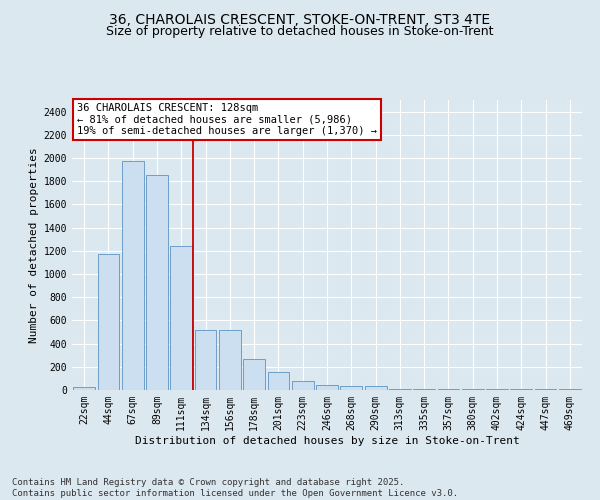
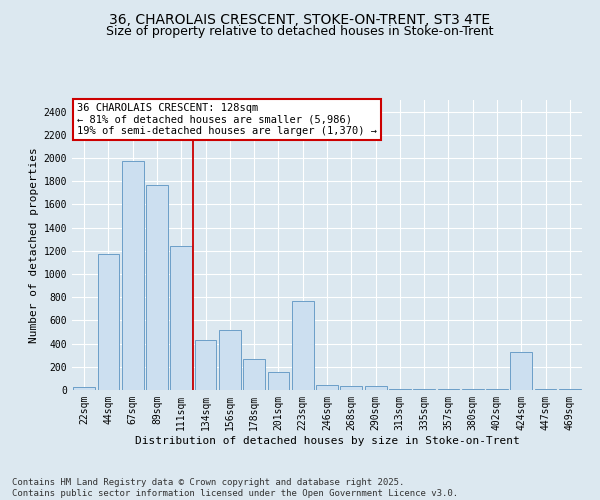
89sqm: 1860 -> 1770
134sqm: 520 -> 430
223sqm: 80 -> 770
424sqm: 0 -> 330
